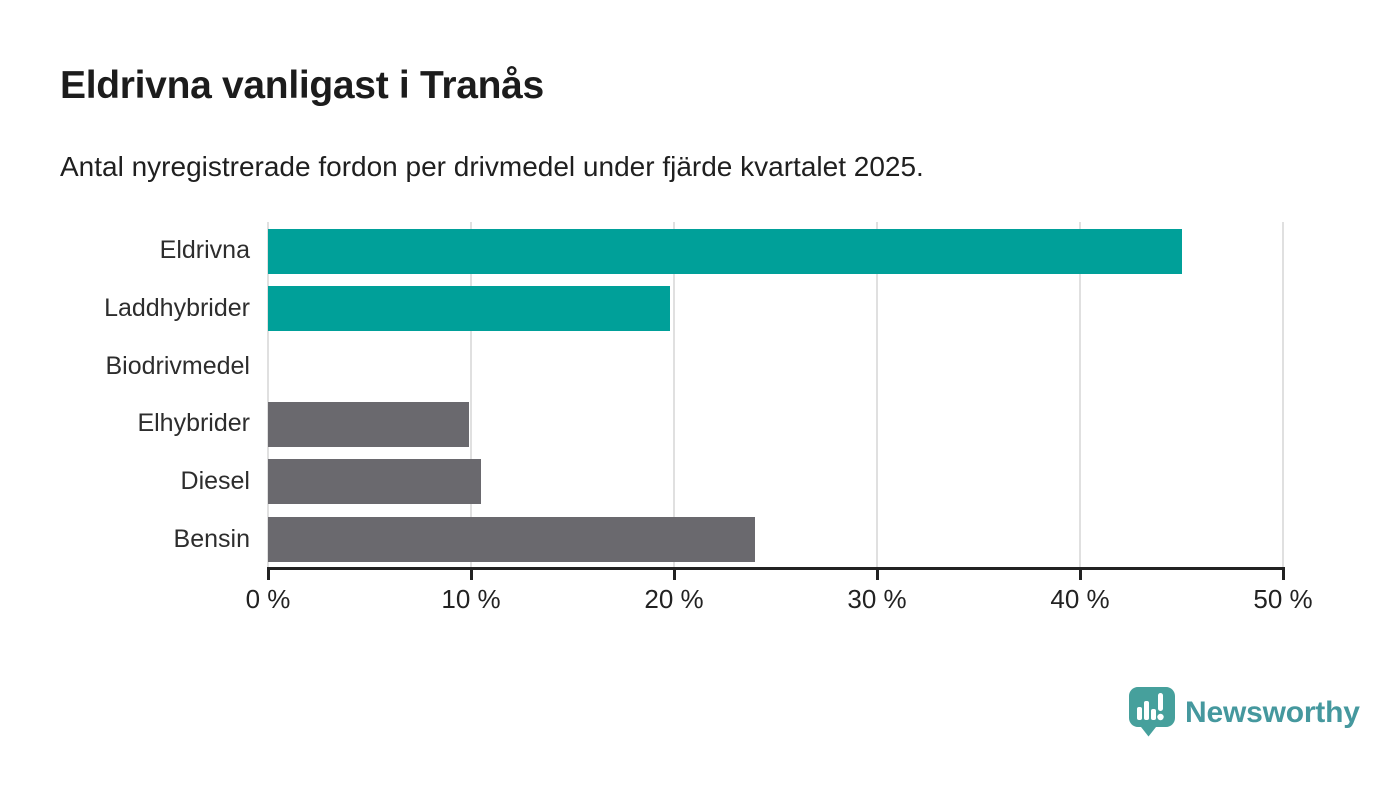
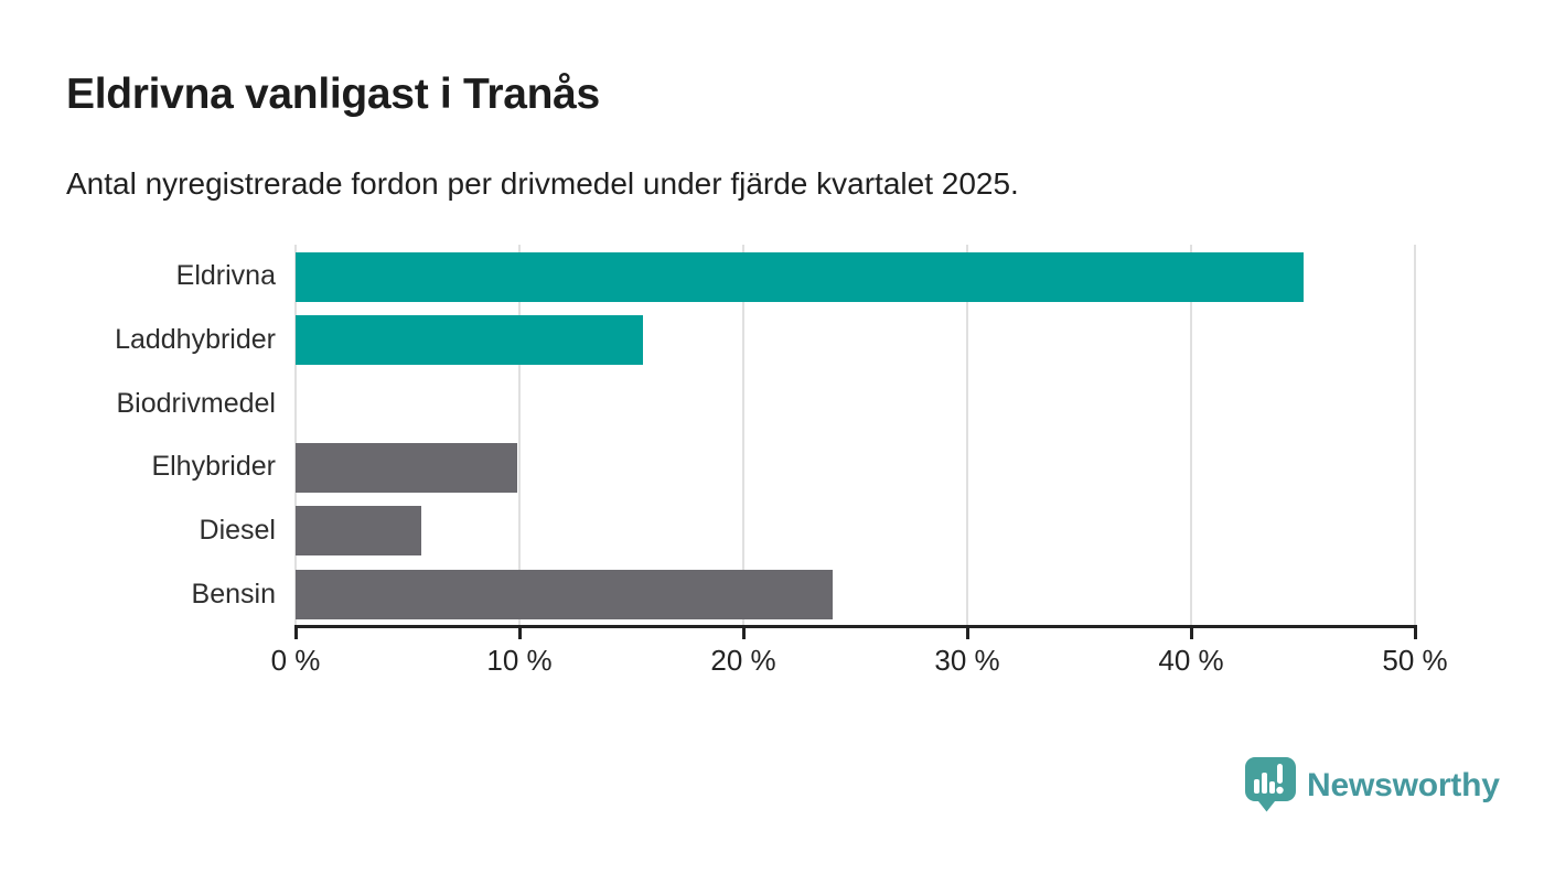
Laddhybrider: 19.8% -> 15.5%
Diesel: 10.5% -> 5.6%
